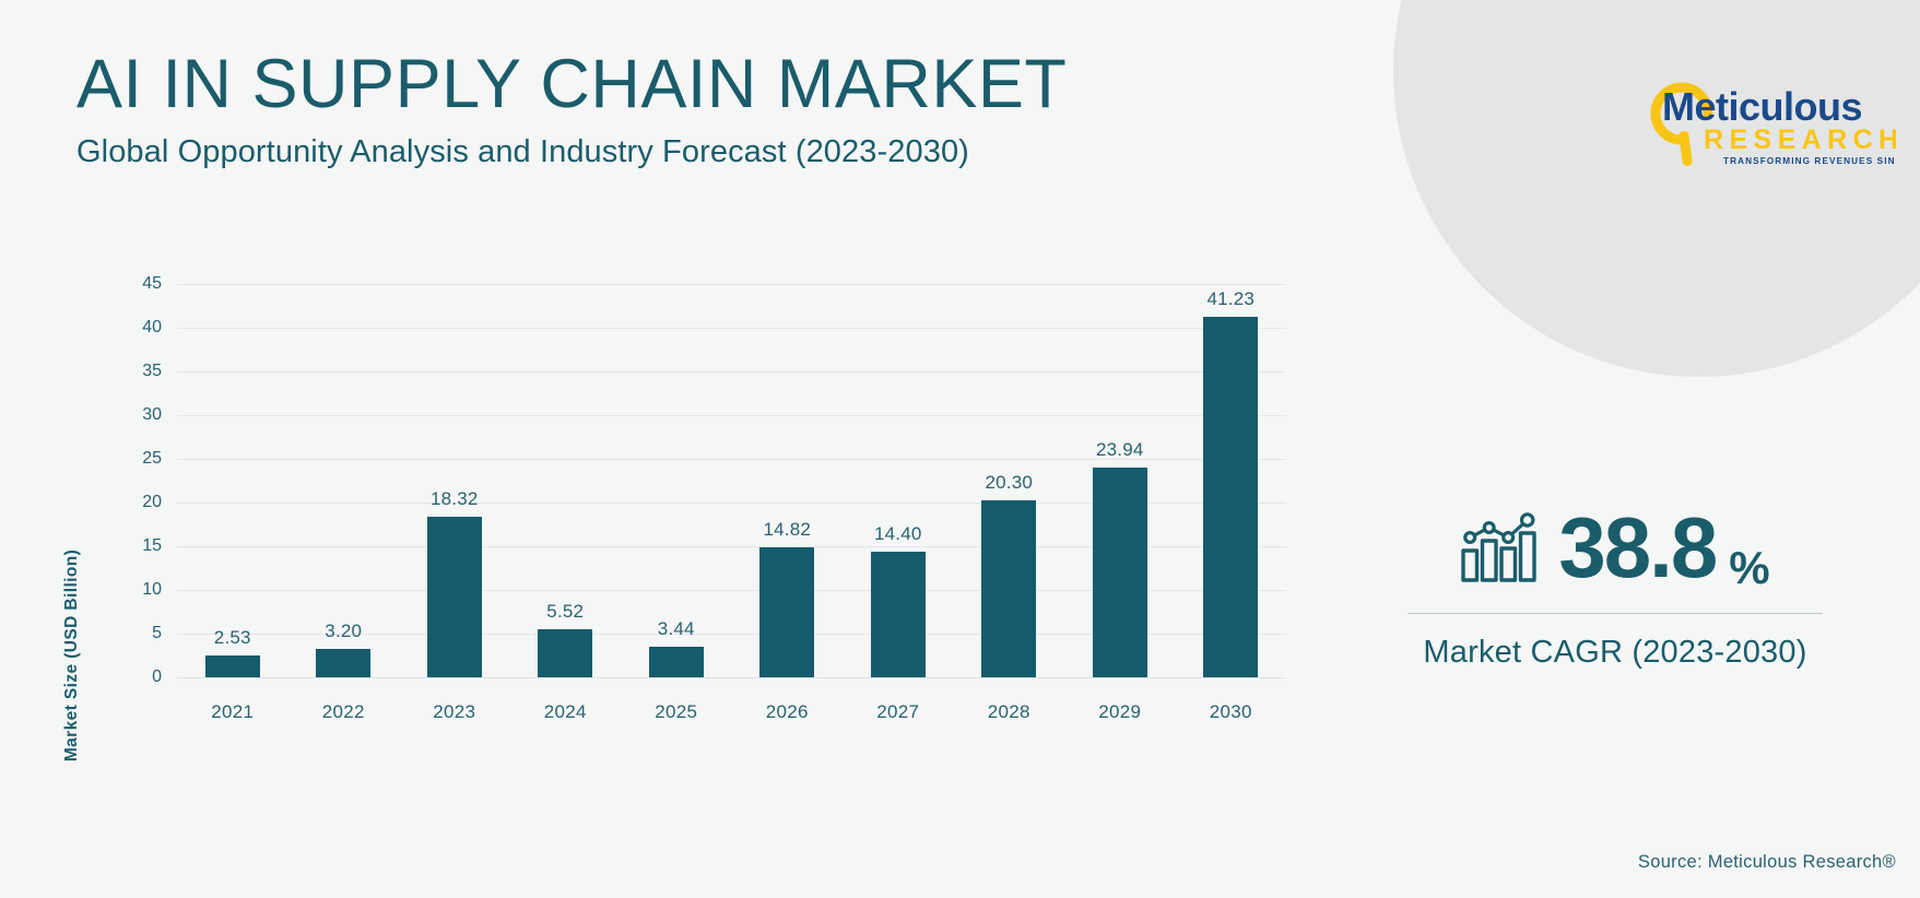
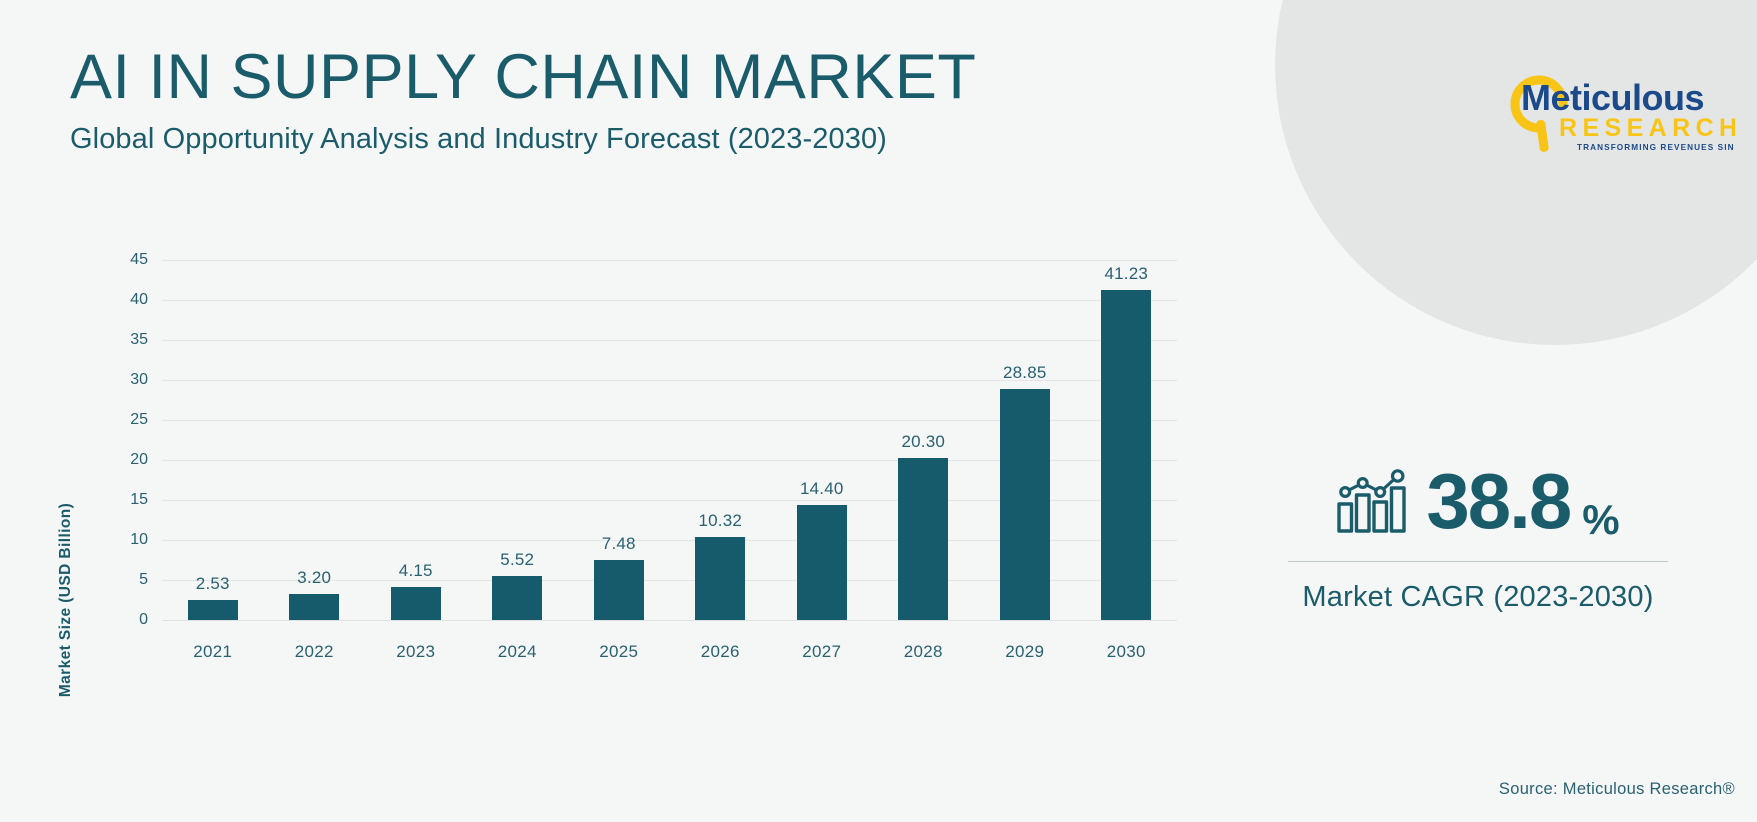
2023: 18.32 -> 4.15
2025: 3.44 -> 7.48
2026: 14.82 -> 10.32
2029: 23.94 -> 28.85
